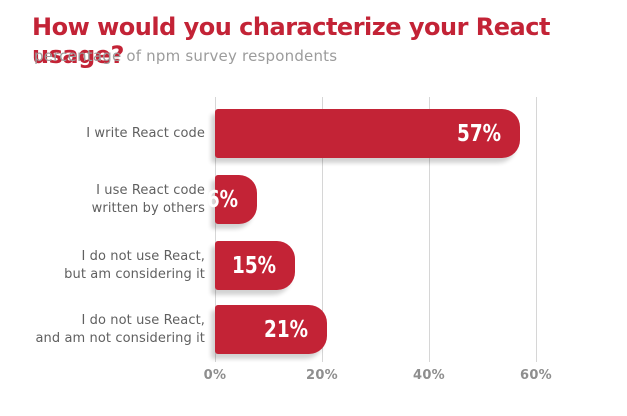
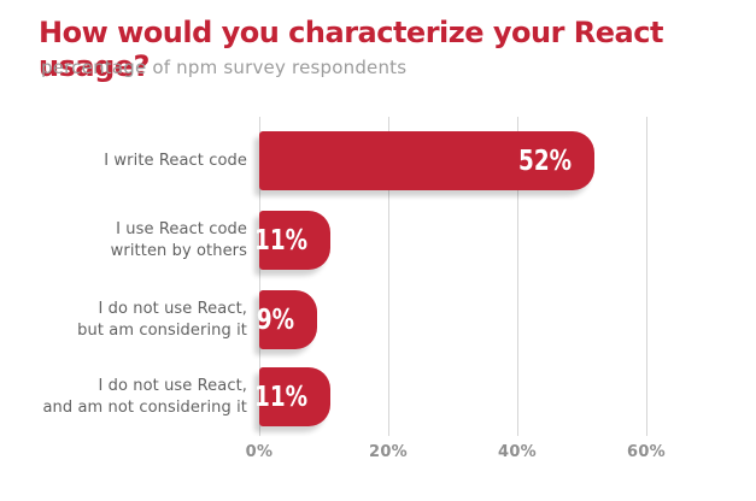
I write React code: 57% -> 52%
I use React code written by others: 6% -> 11%
I do not use React, but am considering it: 15% -> 9%
I do not use React, and am not considering it: 21% -> 11%
